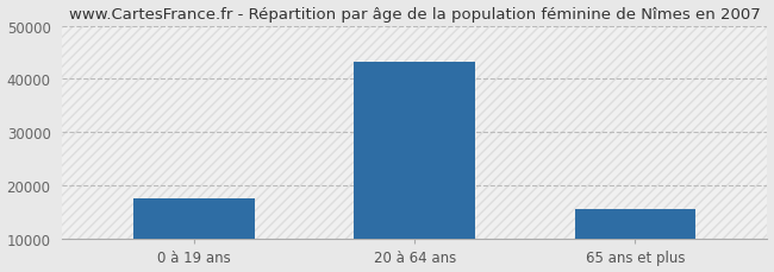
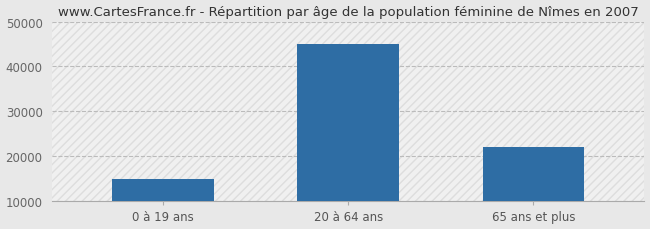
0 à 19 ans: 17700 -> 15000
20 à 64 ans: 43300 -> 45000
65 ans et plus: 15700 -> 22000
